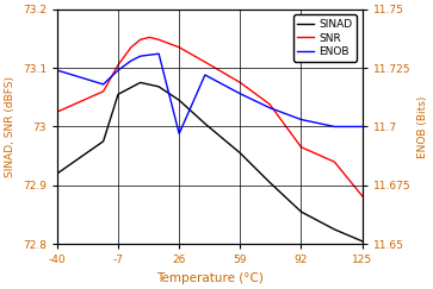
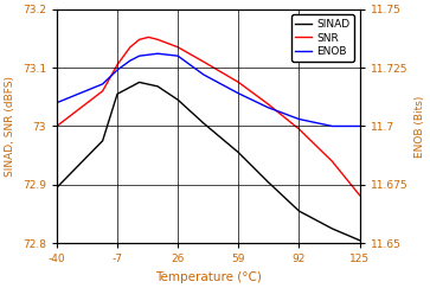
SINAD/-40: 72.920 -> 72.895
SNR/-40: 73.025 -> 73.000
ENOB/-40: 11.724 -> 11.710
ENOB/26: 11.697 -> 11.730
SNR/92: 72.965 -> 72.995
